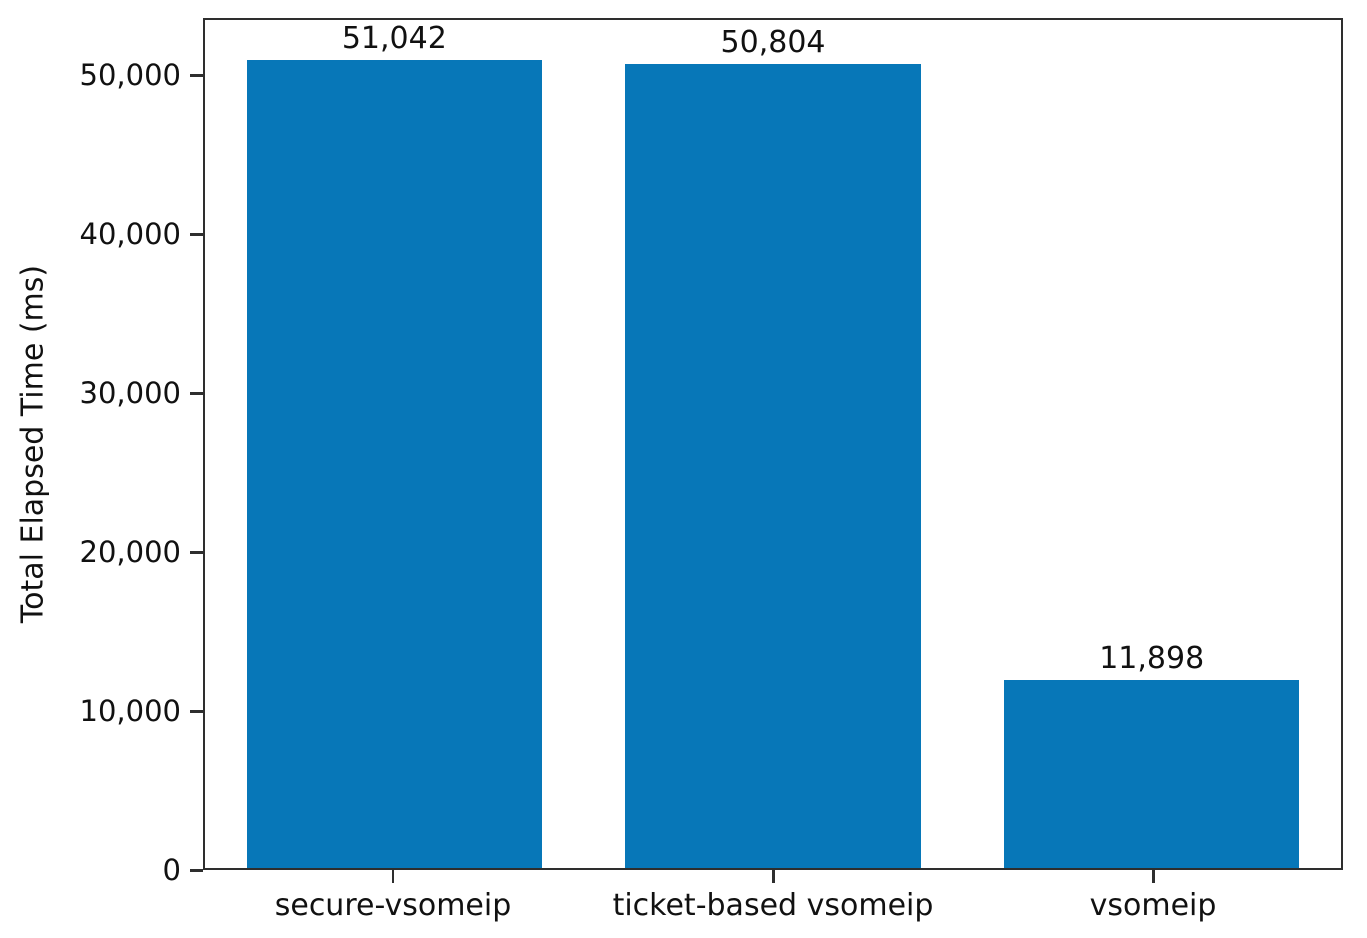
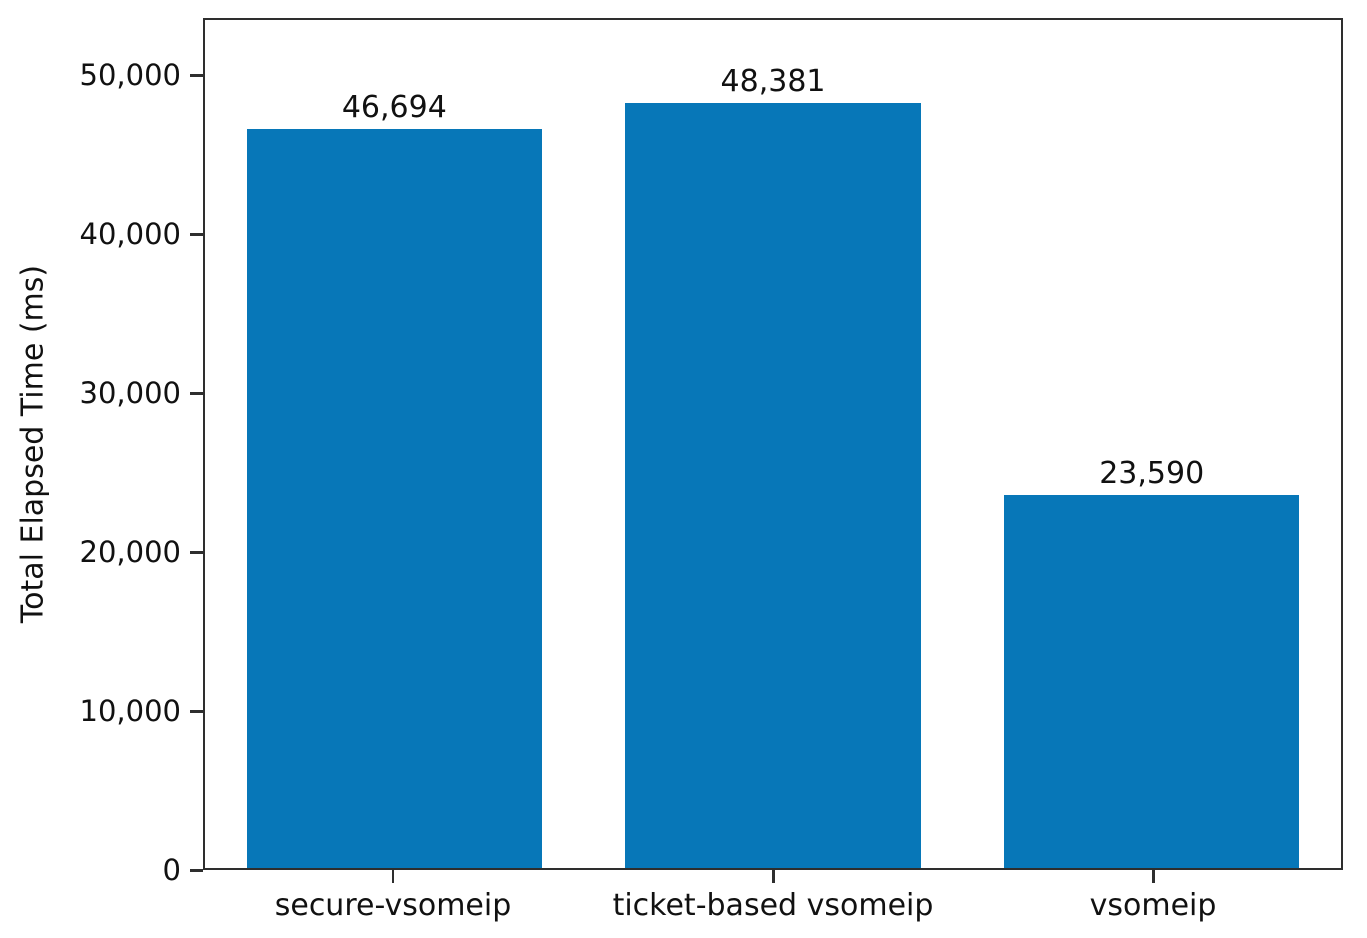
secure-vsomeip: 51,042 -> 46,694
ticket-based vsomeip: 50,804 -> 48,381
vsomeip: 11,898 -> 23,590
